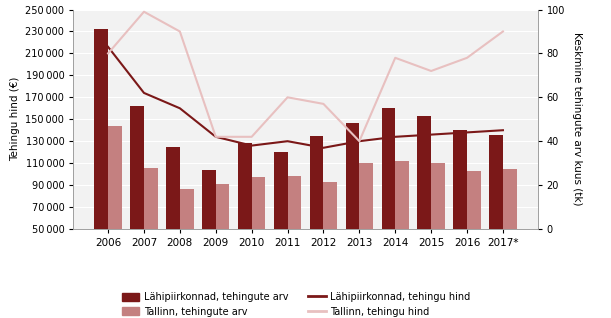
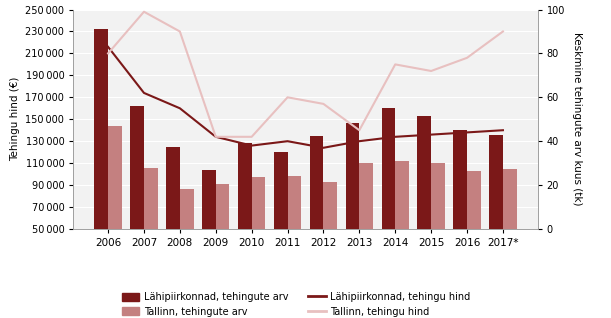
Tallinn, tehingu hind/2013: 40 -> 45
Tallinn, tehingu hind/2014: 78 -> 75
